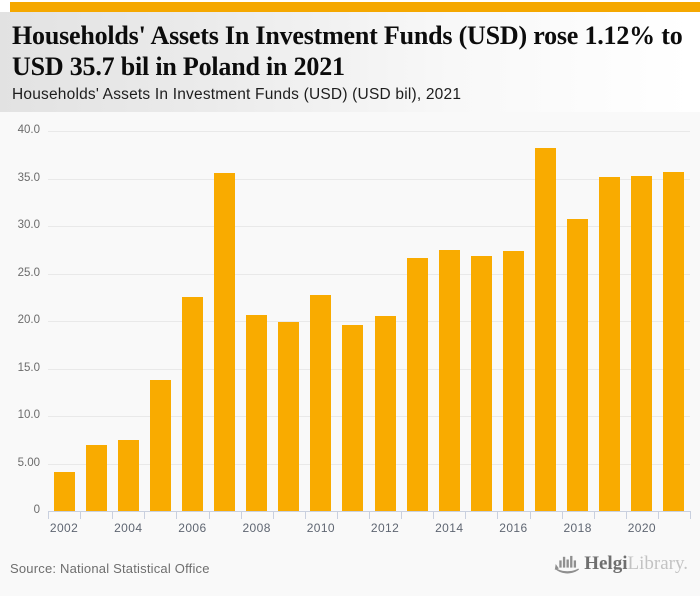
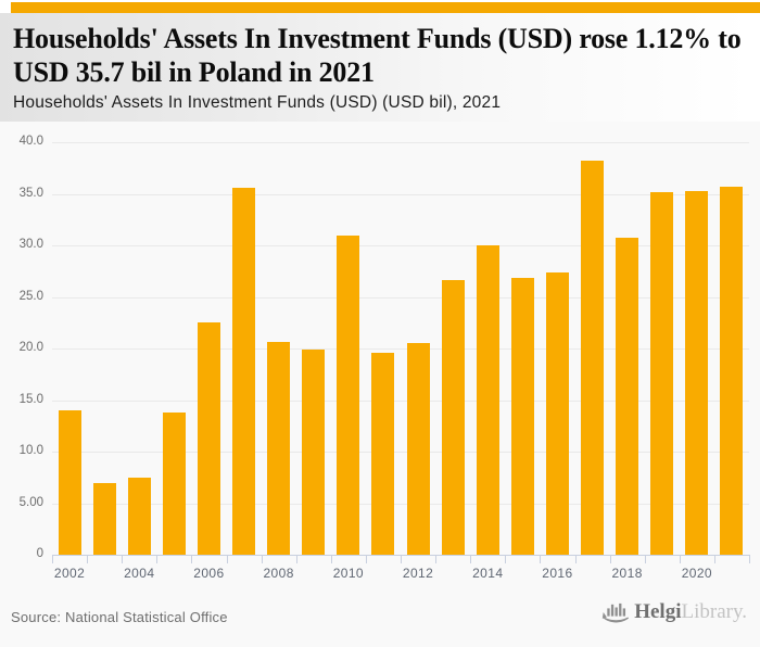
2002: 4 -> 14
2010: 23 -> 31
2014: 28 -> 30
